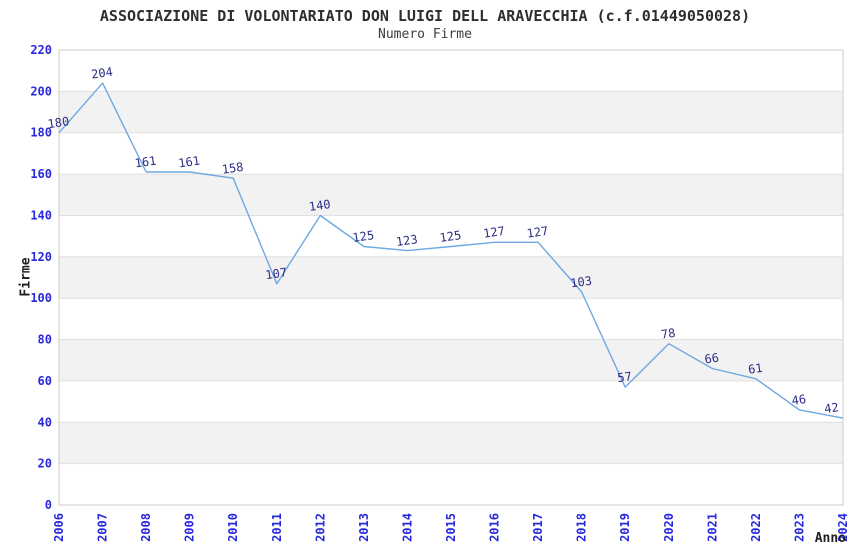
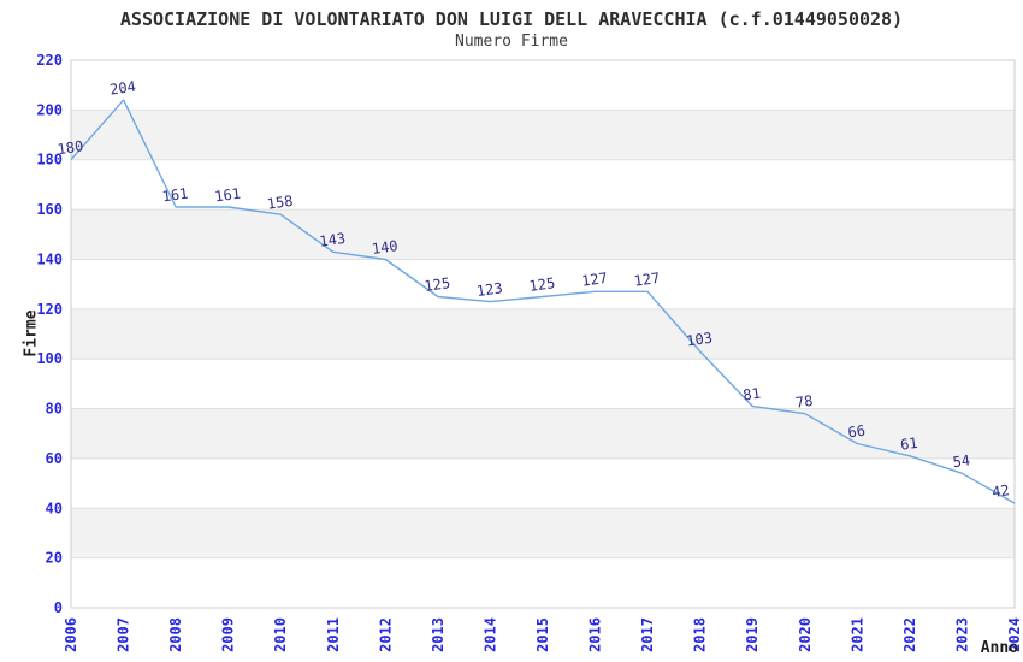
2011: 107 -> 143
2019: 57 -> 81
2023: 46 -> 54
